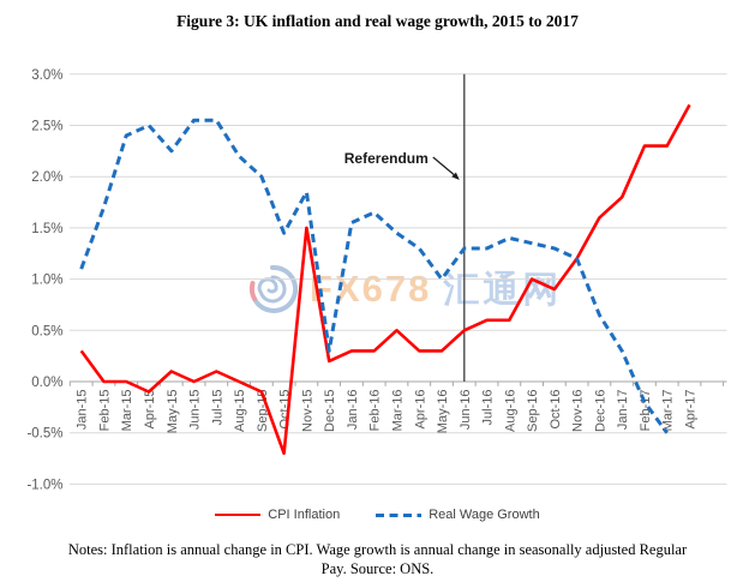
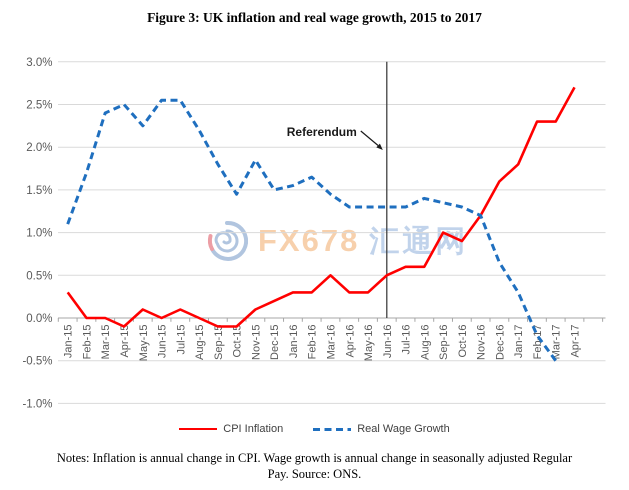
Real Wage Growth/Sep-15: 2.0% -> 1.8%
CPI Inflation/Oct-15: -0.7% -> -0.1%
CPI Inflation/Nov-15: 1.5% -> 0.1%
Real Wage Growth/Dec-15: 0.3% -> 1.5%
Real Wage Growth/May-16: 1.0% -> 1.3%
